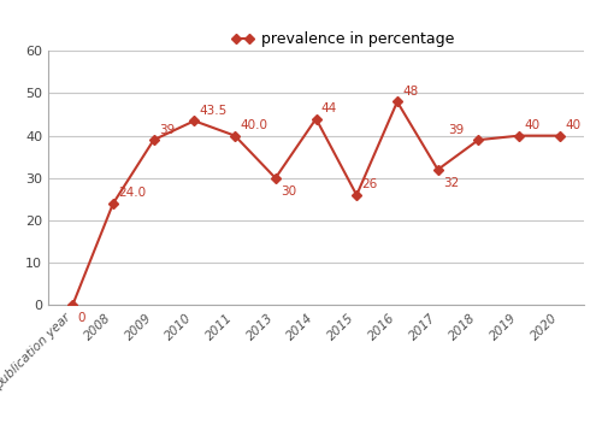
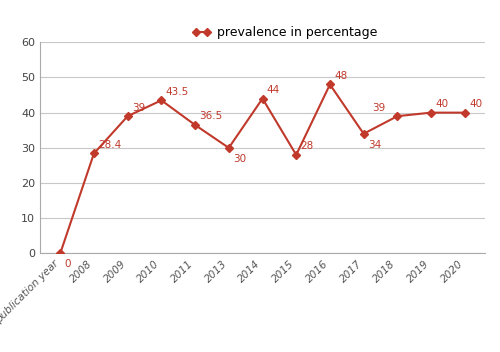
2008: 24.0 -> 28.4
2011: 40.0 -> 36.5
2015: 26 -> 28
2017: 32 -> 34
